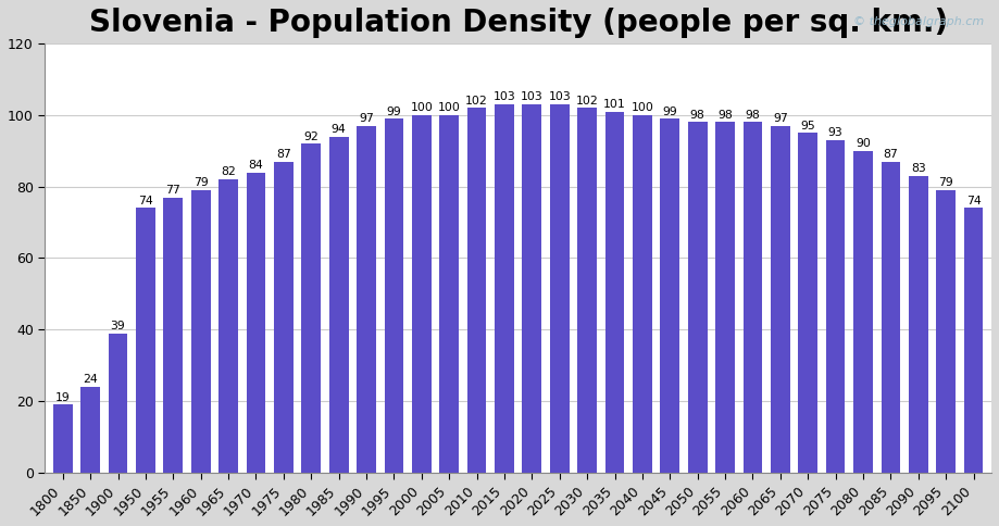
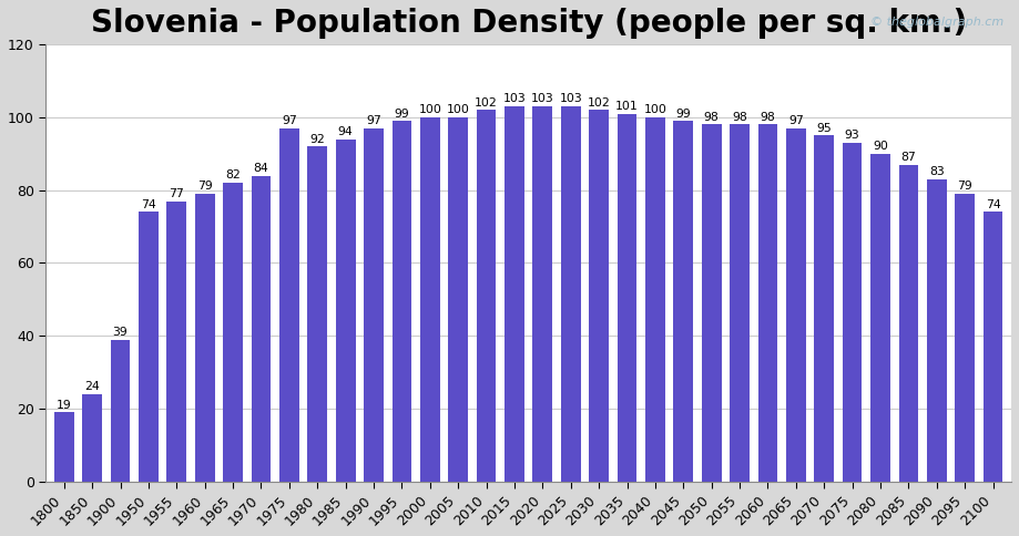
1975: 87 -> 97
